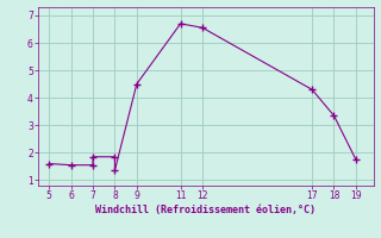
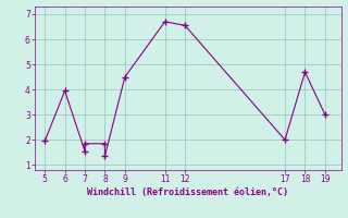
5: 1.60 -> 1.95
6: 1.55 -> 3.95
17: 4.30 -> 2.00
18: 3.35 -> 4.70
19: 1.75 -> 3.00
